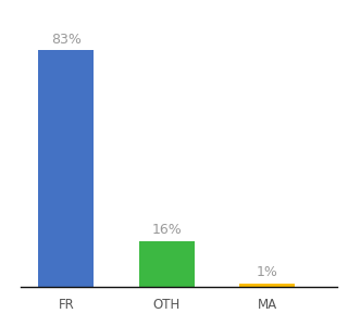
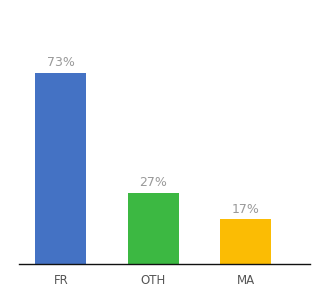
FR: 83% -> 73%
OTH: 16% -> 27%
MA: 1% -> 17%
